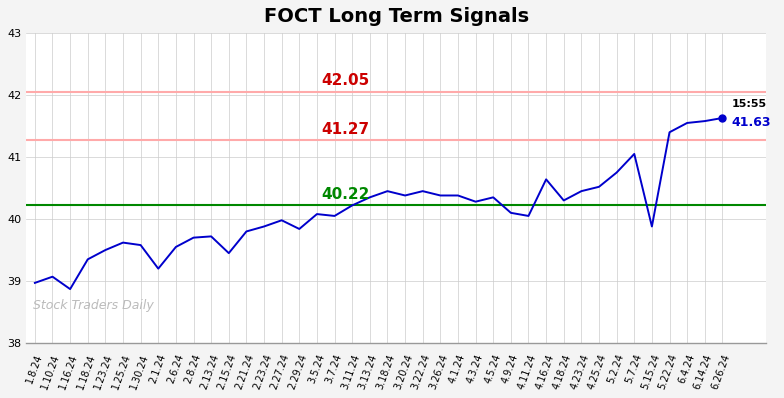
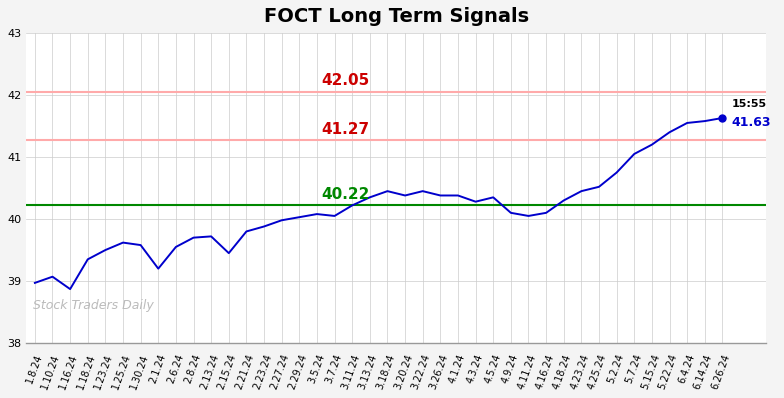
2.29.24: 39.84 -> 40.03
4.16.24: 40.64 -> 40.10
5.15.24: 39.88 -> 41.20
